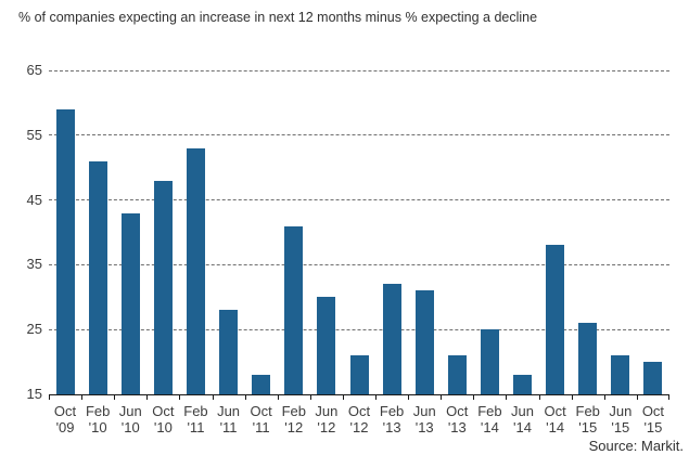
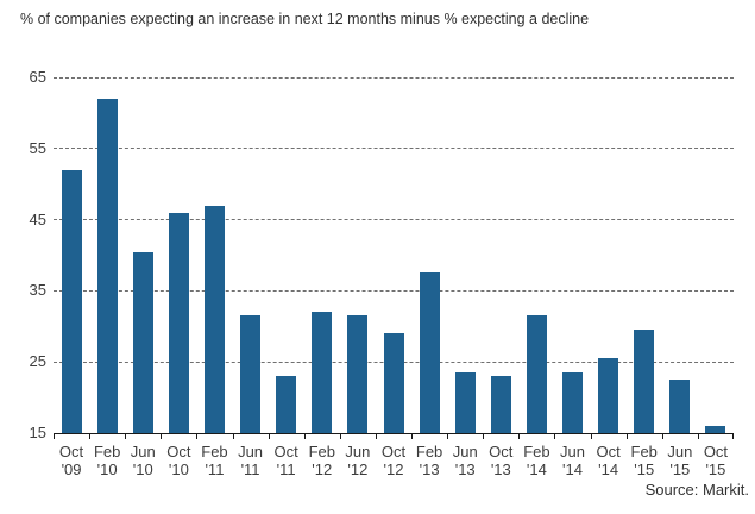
Oct '09: 59 -> 52
Feb '10: 51 -> 62
Jun '10: 43 -> 40
Oct '10: 48 -> 46
Feb '11: 53 -> 47
Jun '11: 28 -> 32
Oct '11: 18 -> 23
Feb '12: 41 -> 32
Jun '12: 30 -> 32
Oct '12: 21 -> 29
Feb '13: 32 -> 38
Jun '13: 31 -> 24
Oct '13: 21 -> 23
Feb '14: 25 -> 32
Jun '14: 18 -> 24
Oct '14: 38 -> 26
Feb '15: 26 -> 30
Jun '15: 21 -> 22
Oct '15: 20 -> 16
